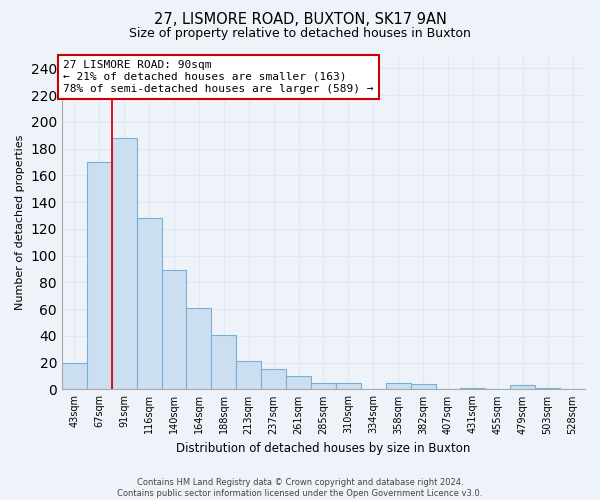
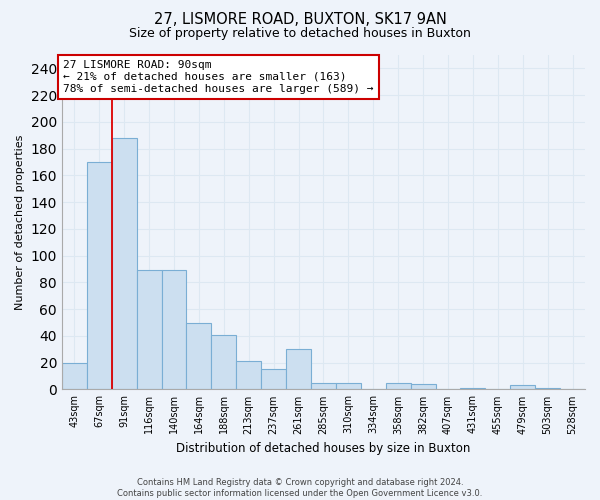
116sqm: 128 -> 89
164sqm: 61 -> 50
261sqm: 10 -> 30
